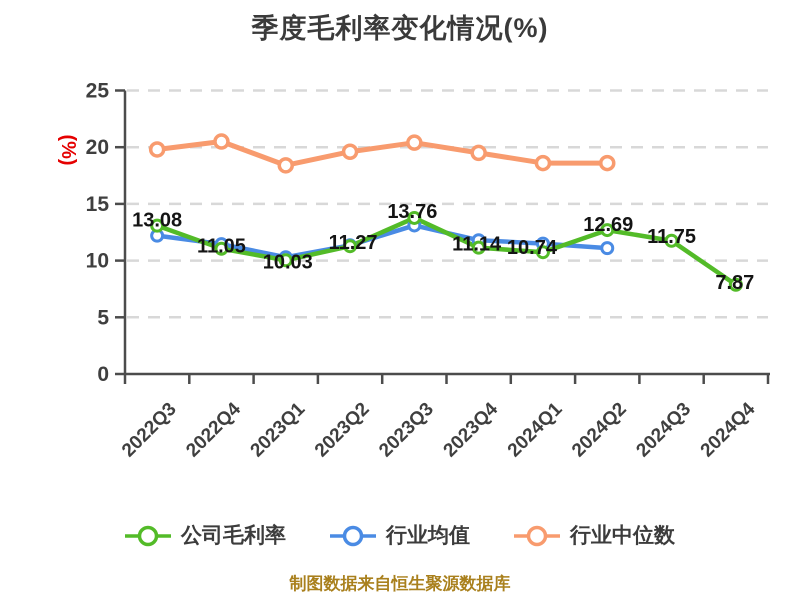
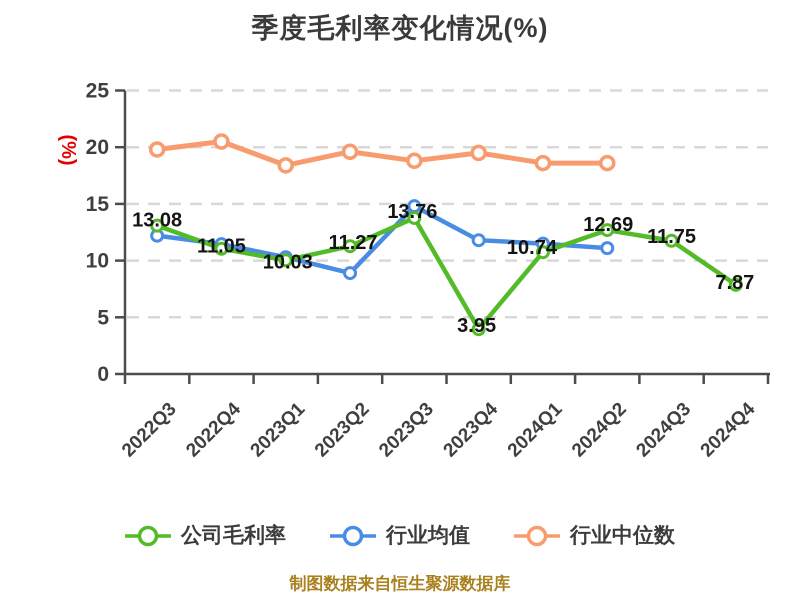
行业均值/2023Q2: 11.3 -> 8.9
行业均值/2023Q3: 13.1 -> 14.8
行业中位数/2023Q3: 20.4 -> 18.8
公司毛利率/2023Q4: 11.14 -> 3.95
